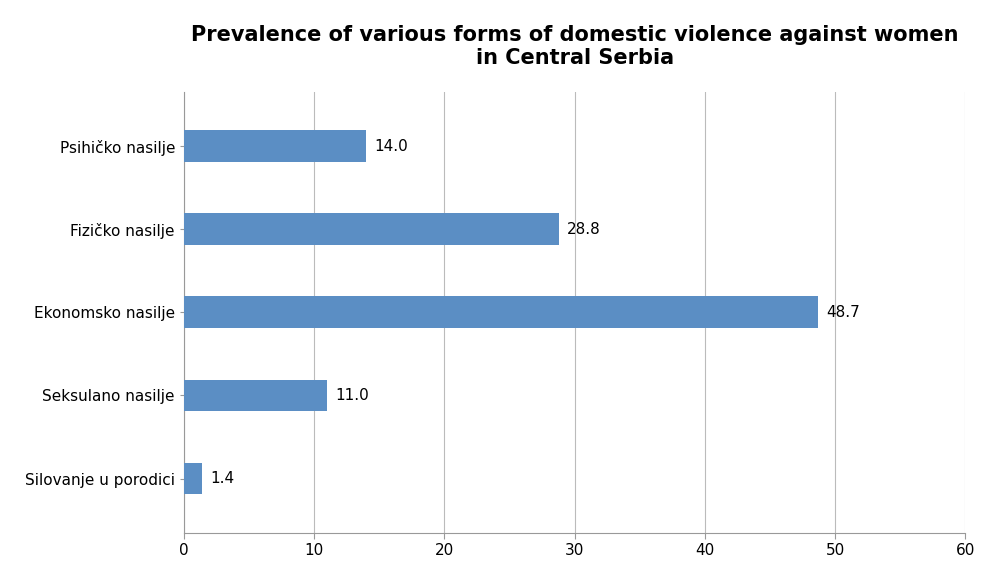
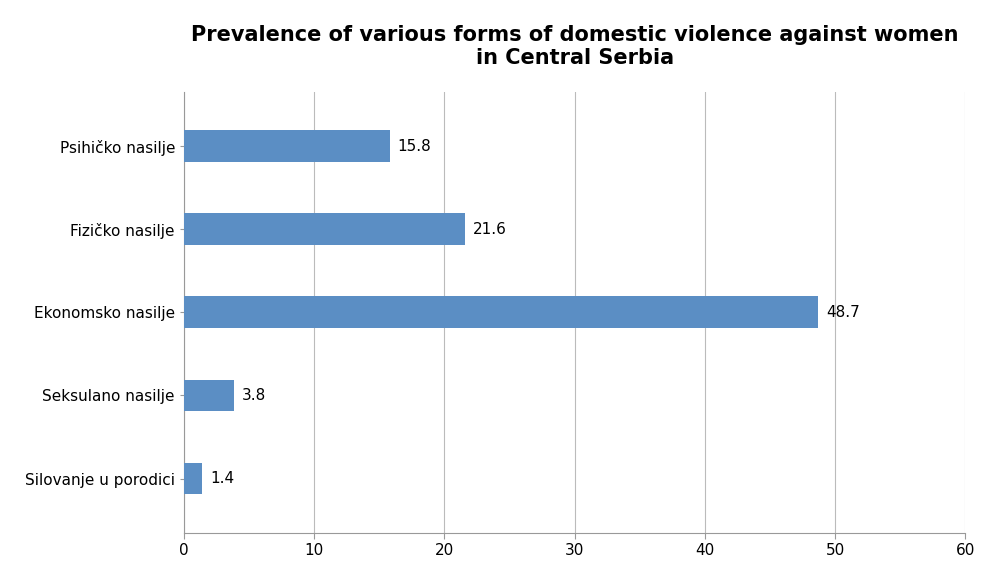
Psihičko nasilje: 14.0 -> 15.8
Fizičko nasilje: 28.8 -> 21.6
Seksulano nasilje: 11.0 -> 3.8
